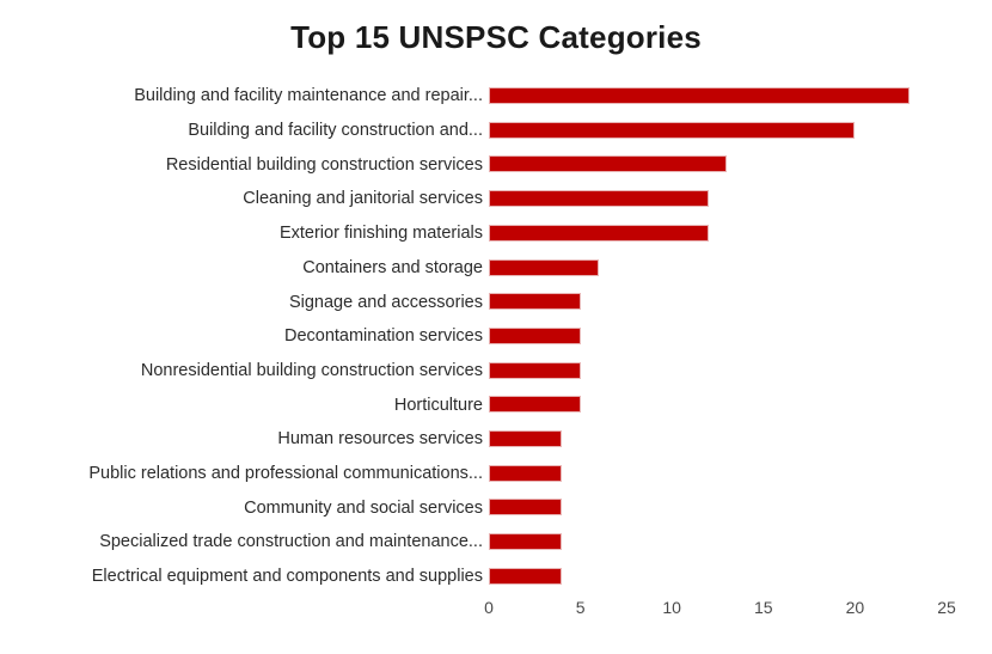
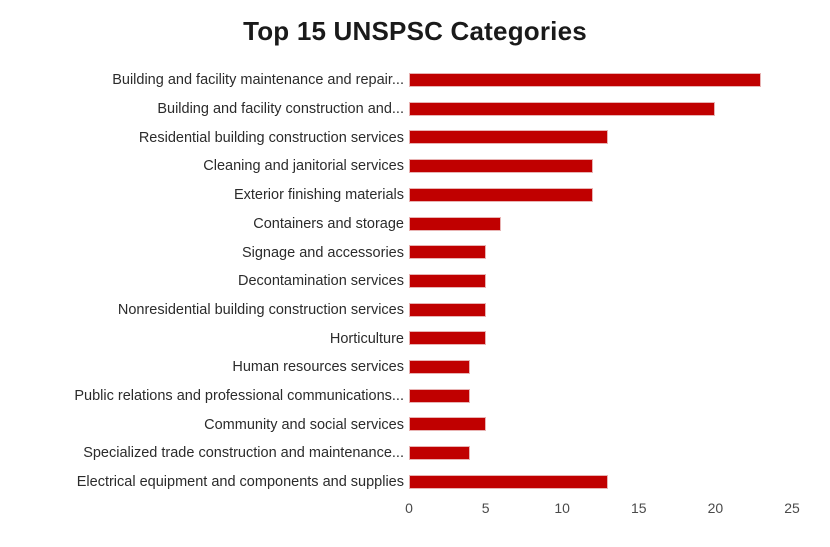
Community and social services: 4 -> 5
Electrical equipment and components and supplies: 4 -> 13
